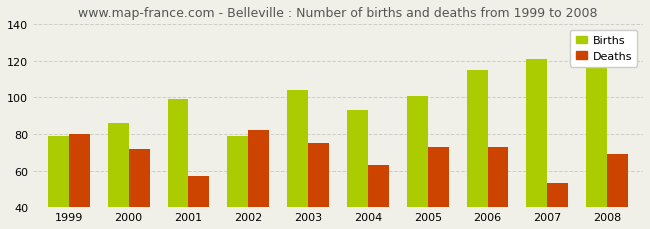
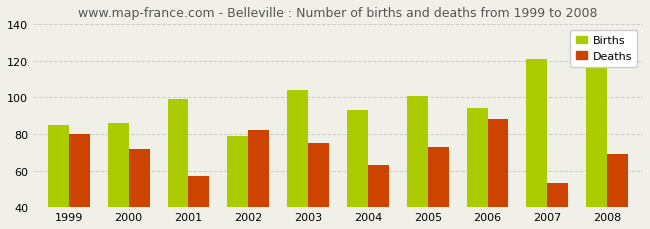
Births/1999: 79 -> 85
Births/2006: 115 -> 94
Deaths/2006: 73 -> 88
